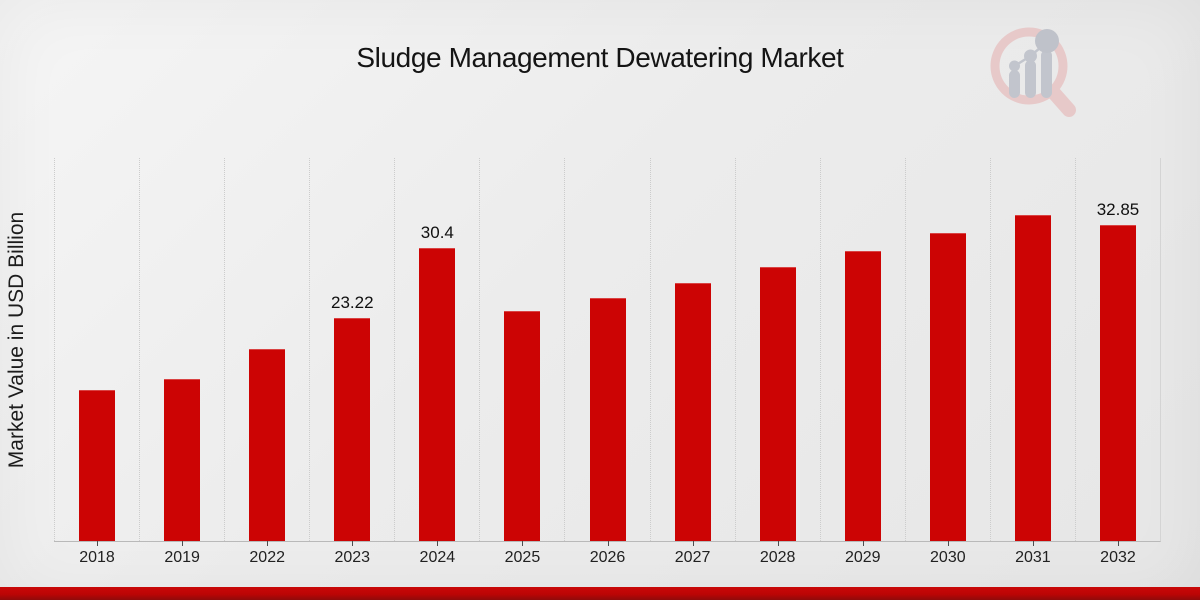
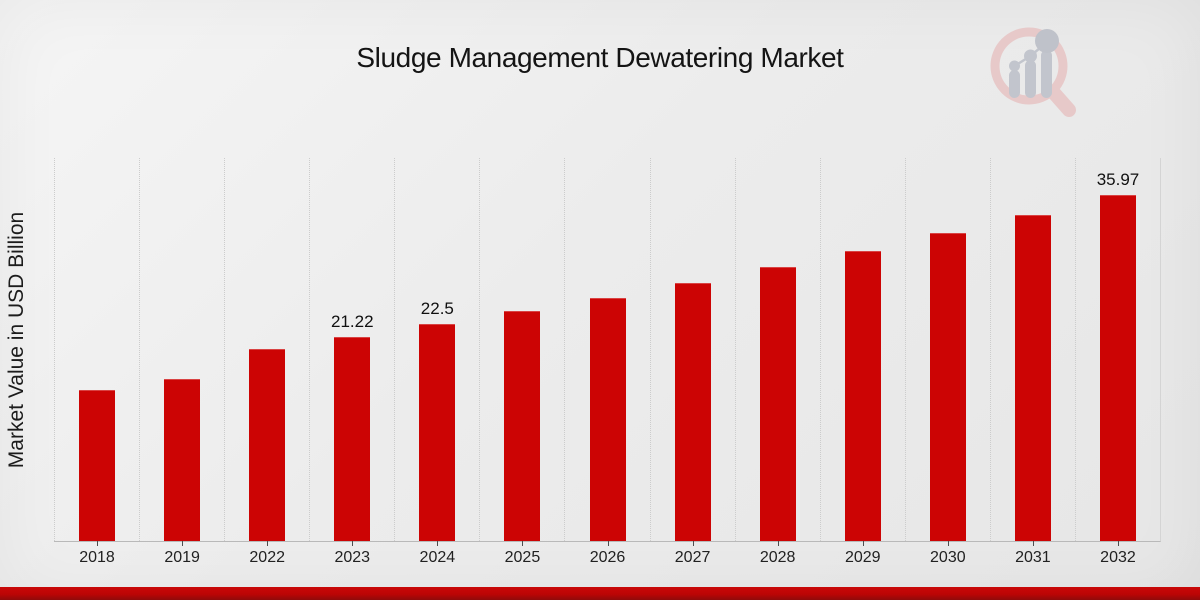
2023: 23.22 -> 21.22
2024: 30.4 -> 22.5
2032: 32.85 -> 35.97
